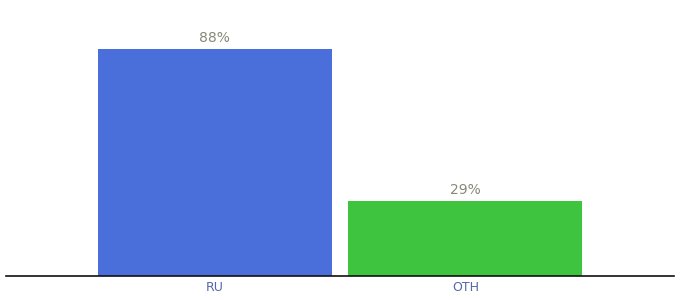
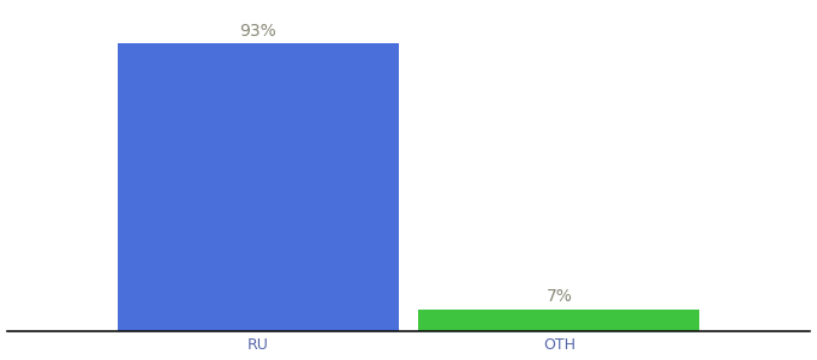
RU: 88% -> 93%
OTH: 29% -> 7%
